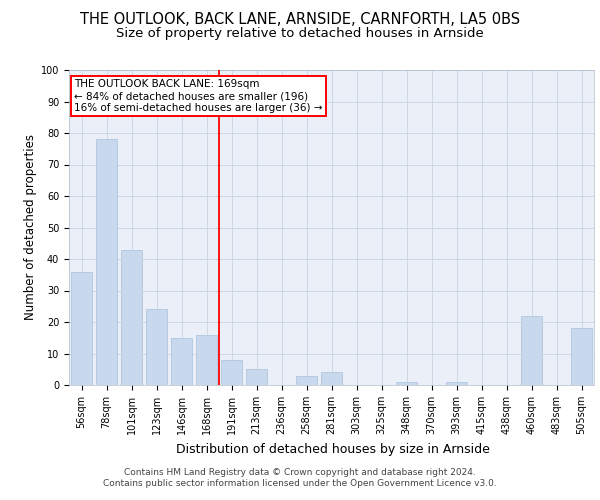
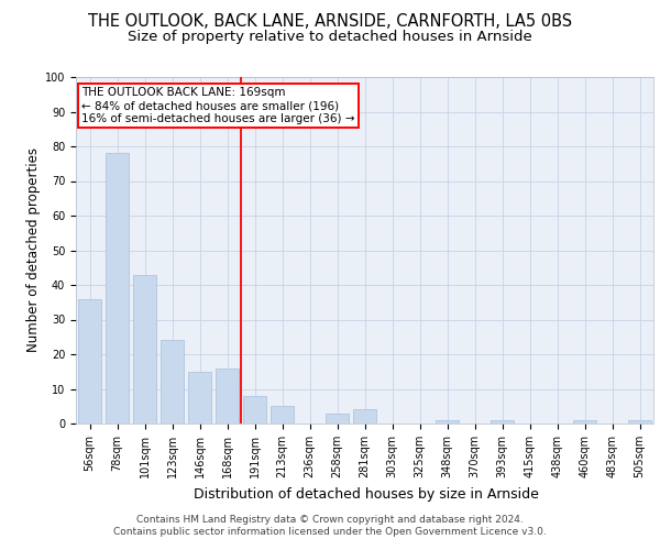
460sqm: 22 -> 1
505sqm: 18 -> 1
